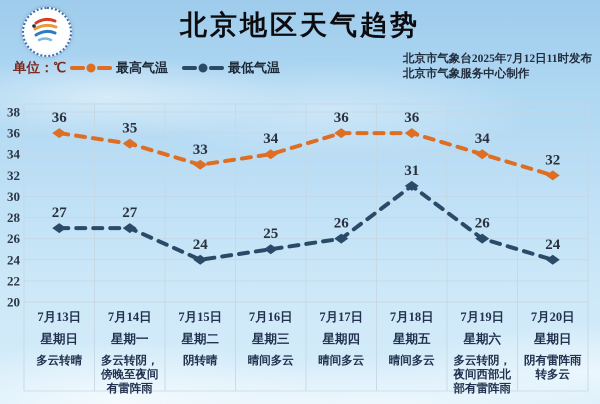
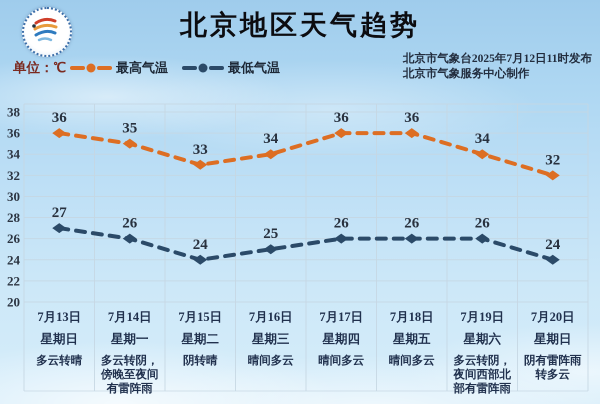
最低气温/7月14日: 27 -> 26
最低气温/7月18日: 31 -> 26
